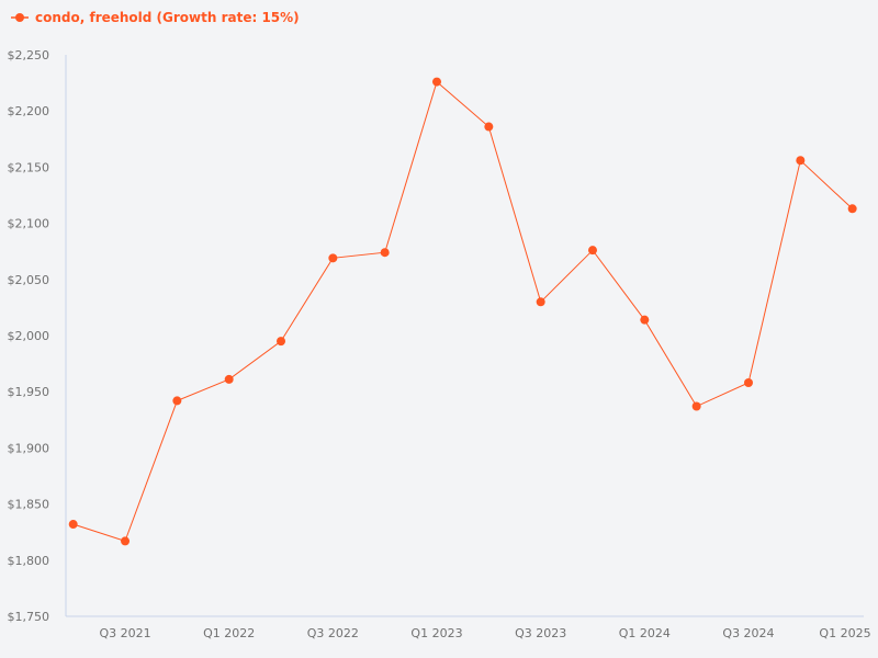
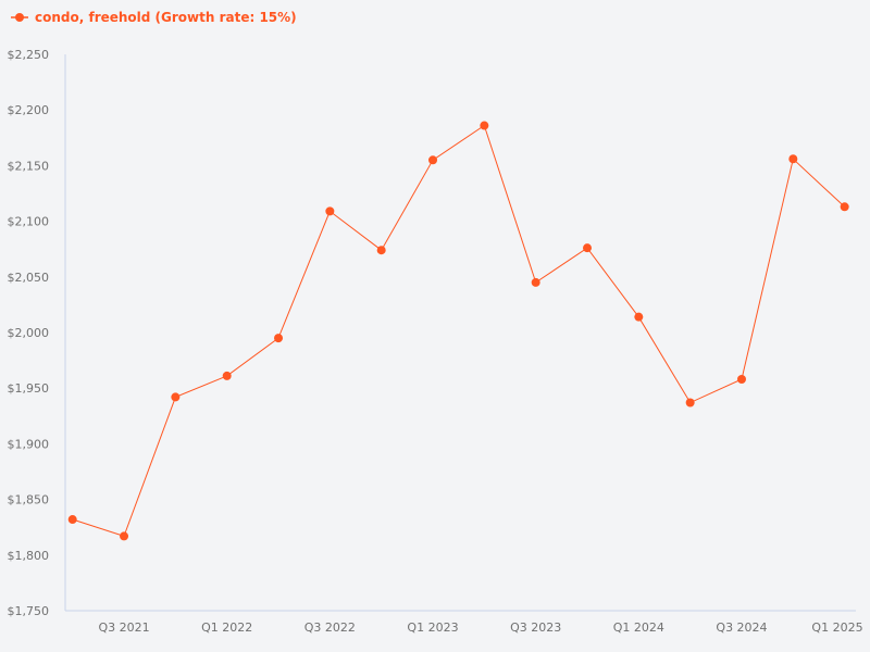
Q3 2022: $2069 -> $2109
Q1 2023: $2226 -> $2155
Q3 2023: $2030 -> $2045
